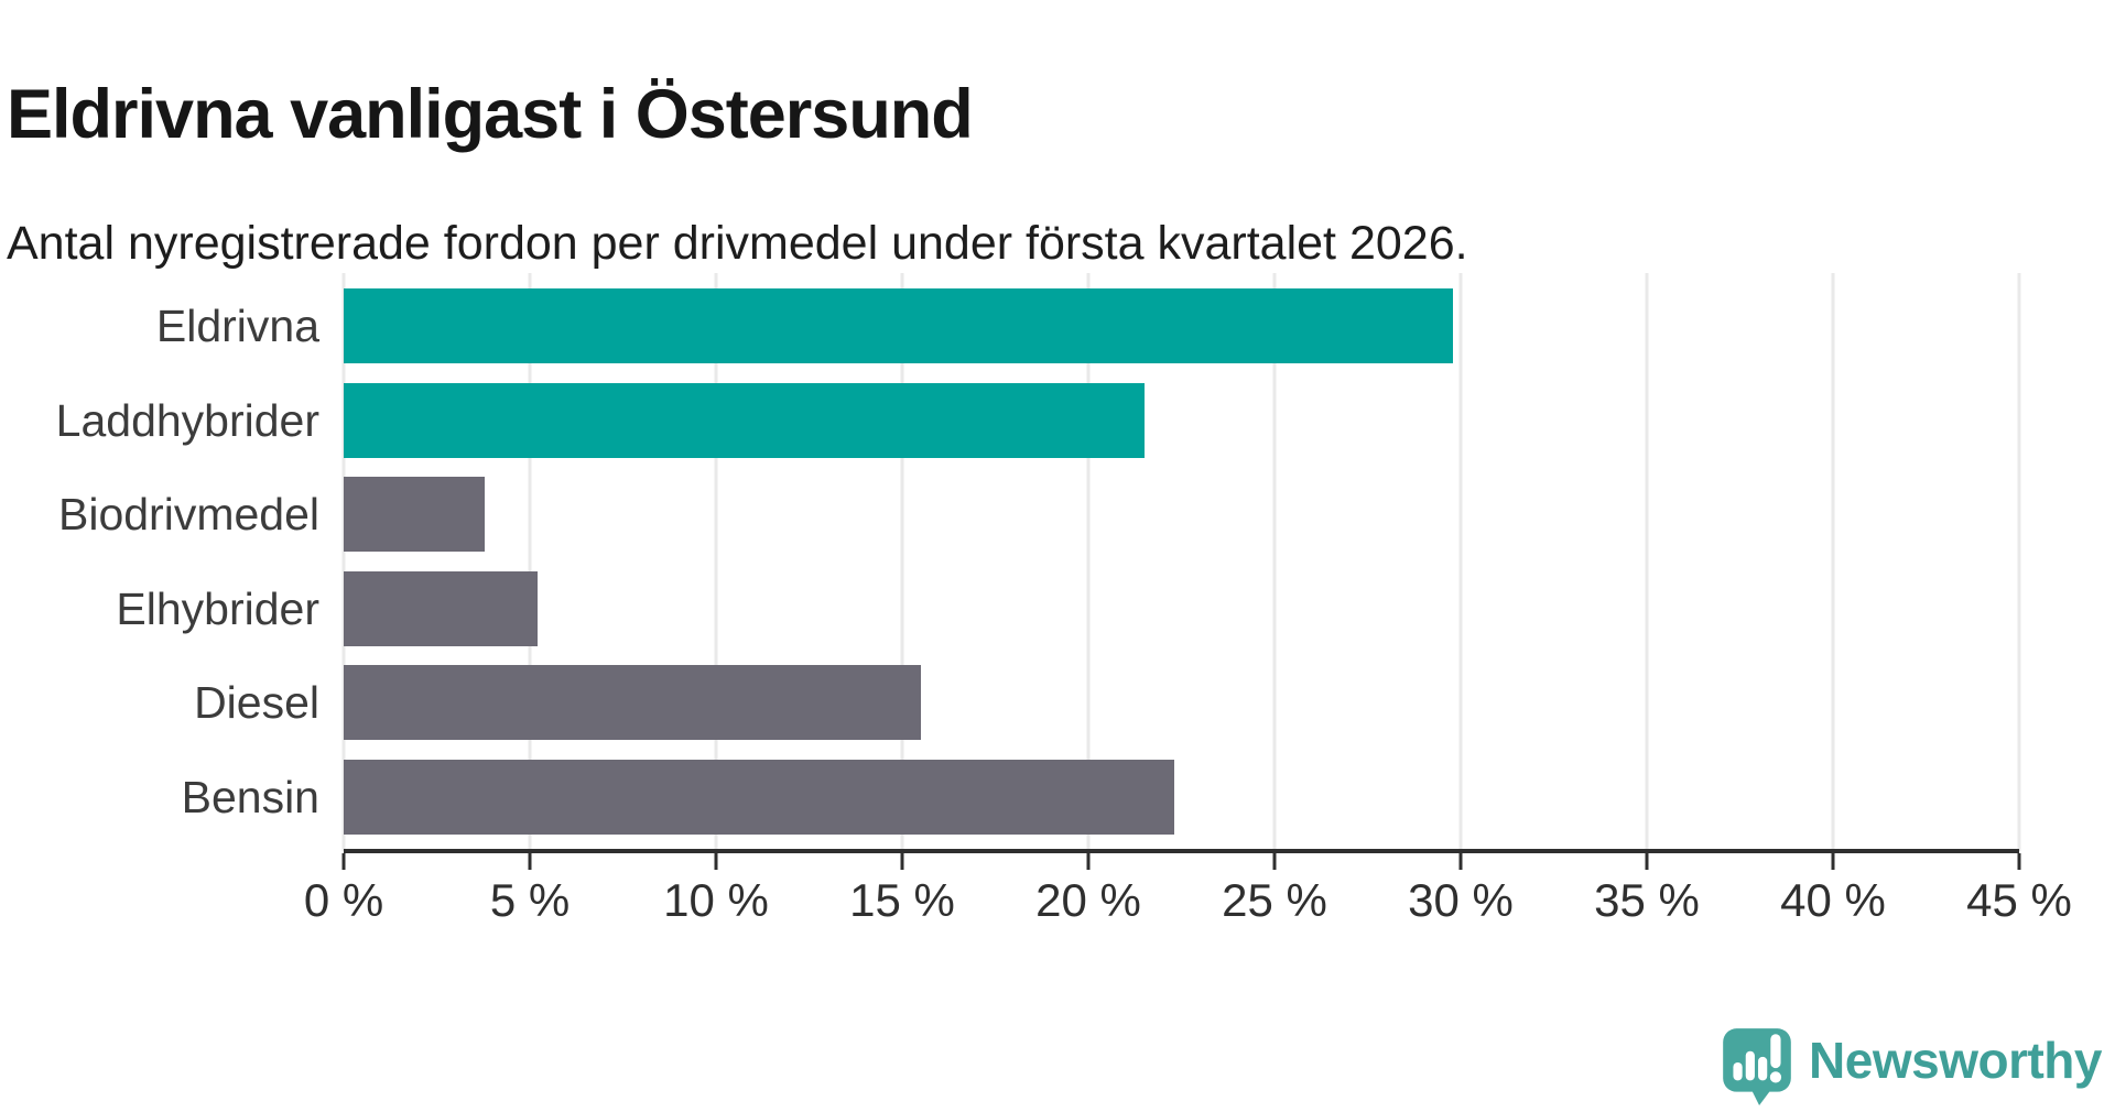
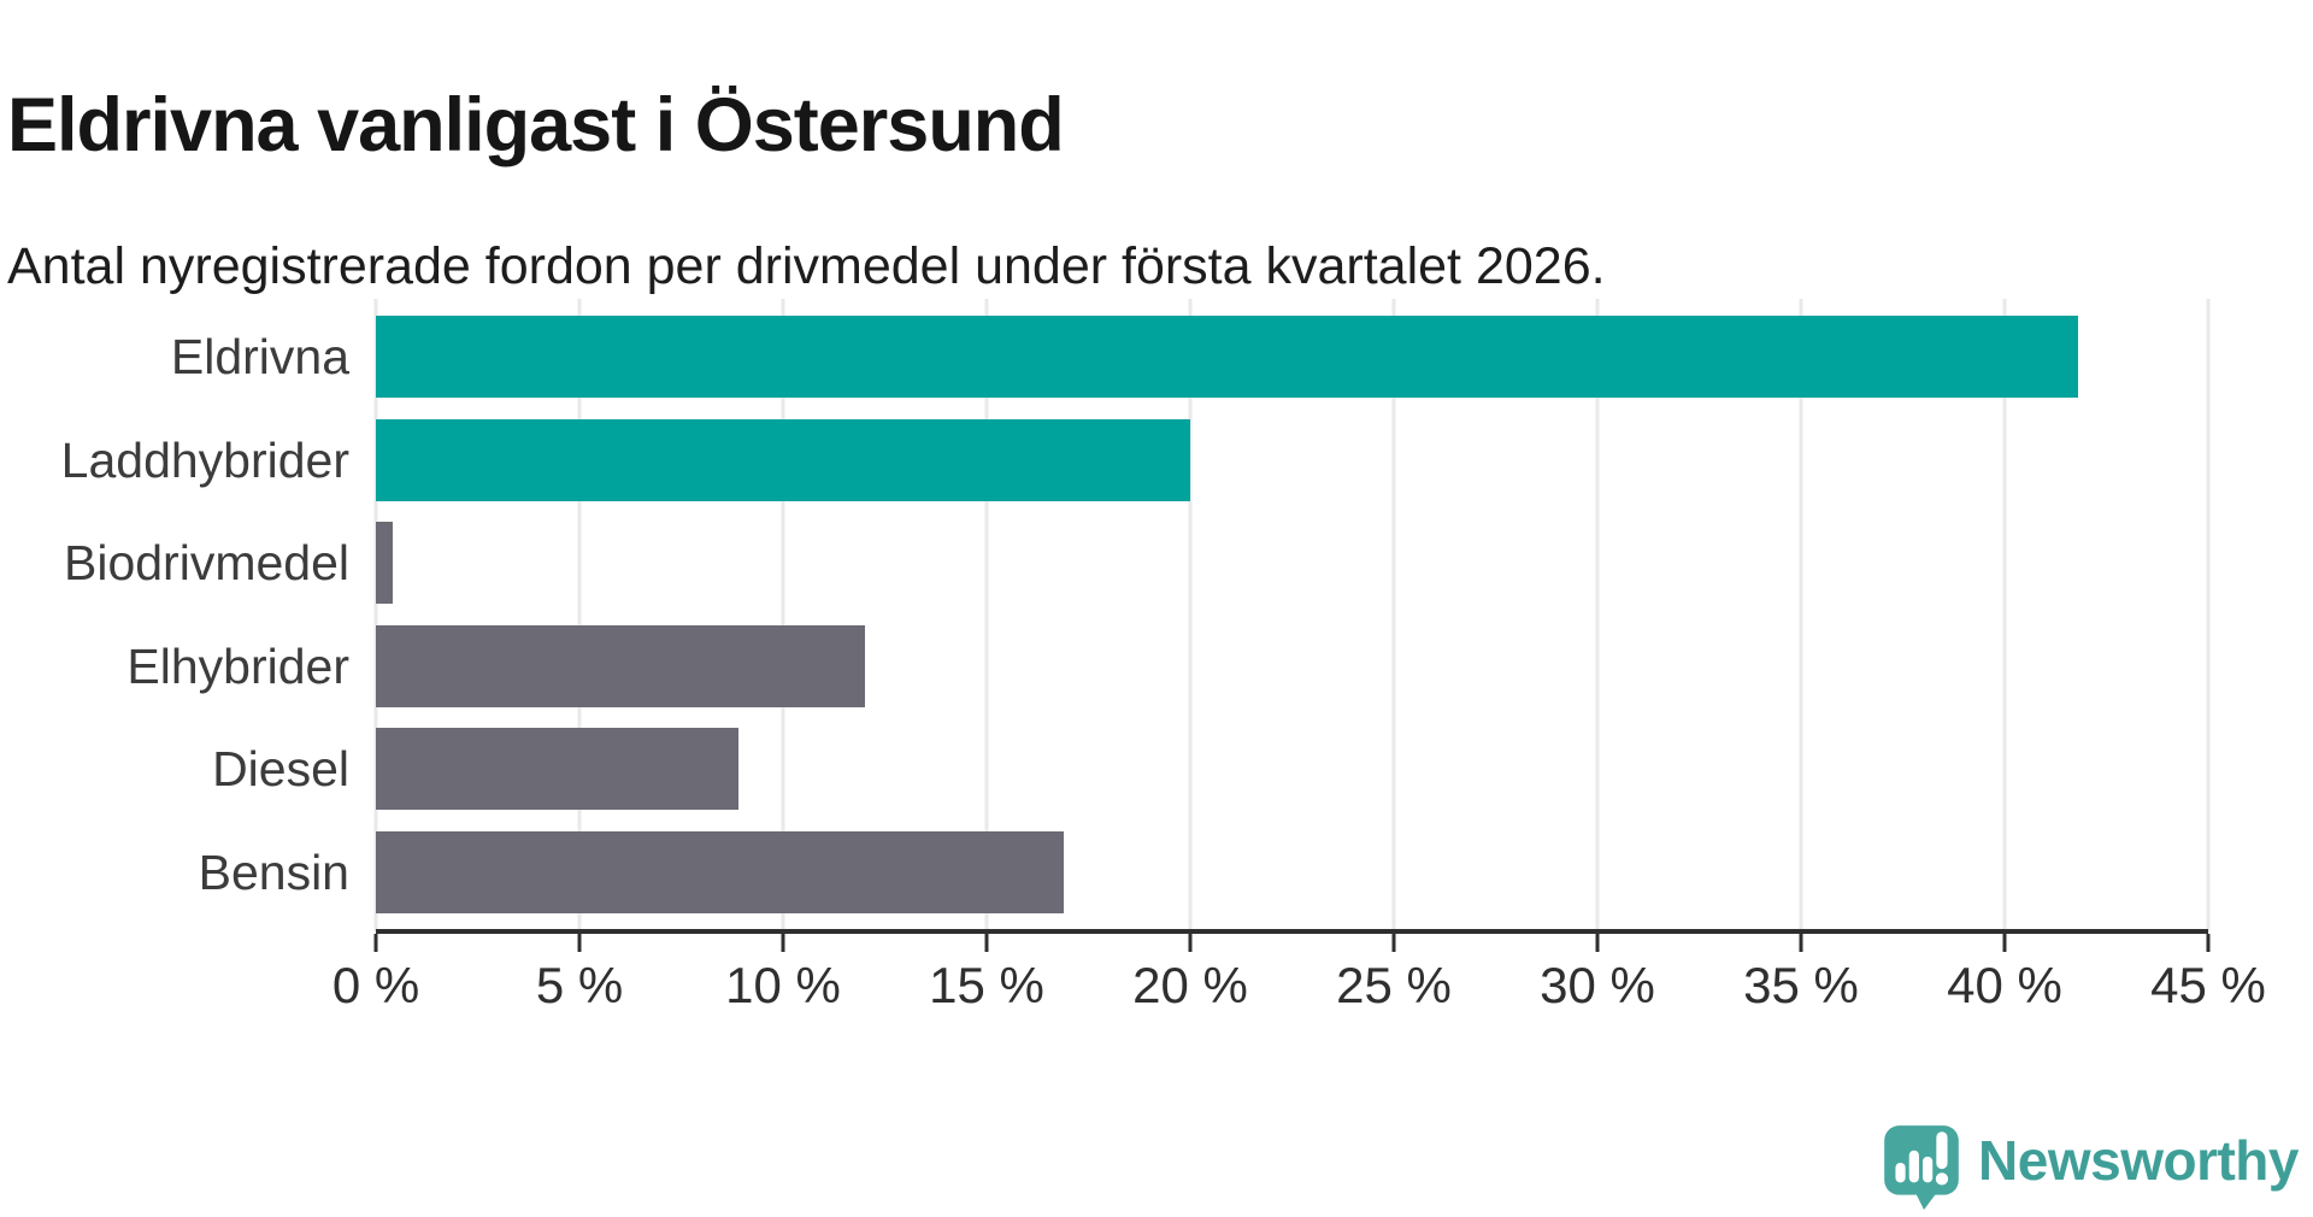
Eldrivna: 29.8% -> 41.8%
Laddhybrider: 21.5% -> 20.0%
Biodrivmedel: 3.8% -> 0.4%
Elhybrider: 5.2% -> 12.0%
Diesel: 15.5% -> 8.9%
Bensin: 22.3% -> 16.9%
